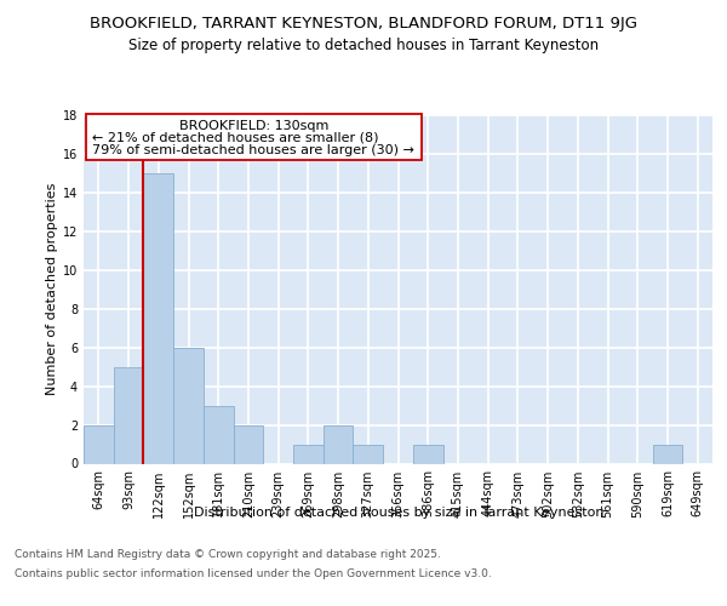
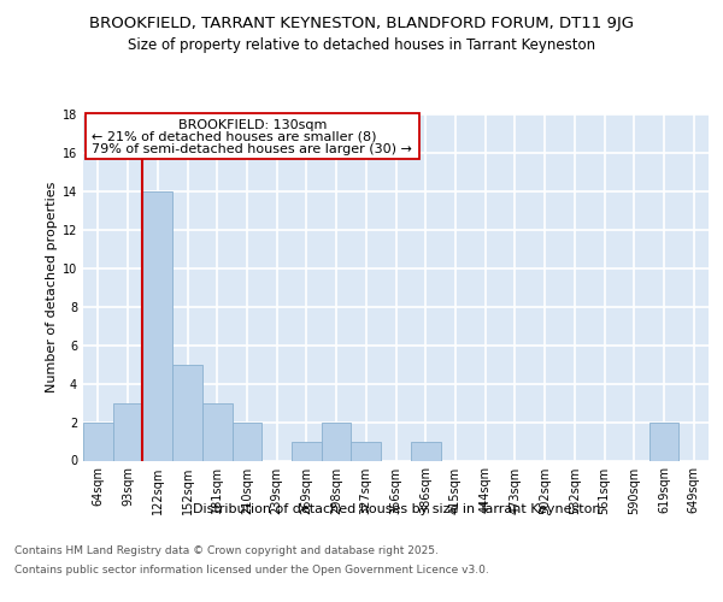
93sqm: 5 -> 3
122sqm: 15 -> 14
152sqm: 6 -> 5
619sqm: 1 -> 2
